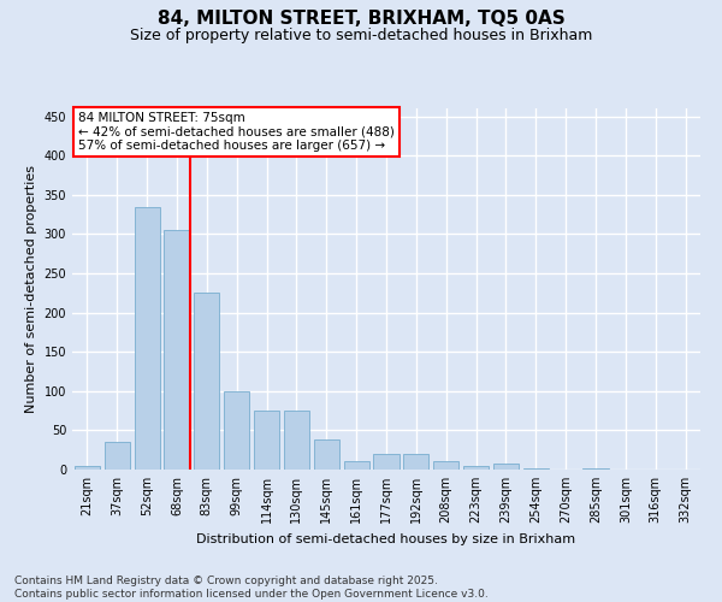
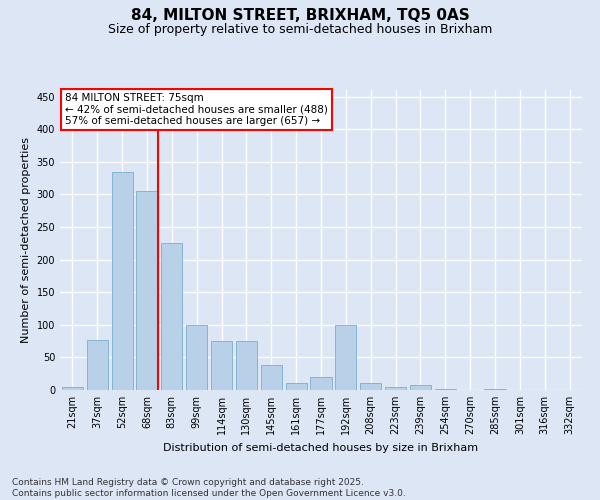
37sqm: 35 -> 76
192sqm: 20 -> 100
